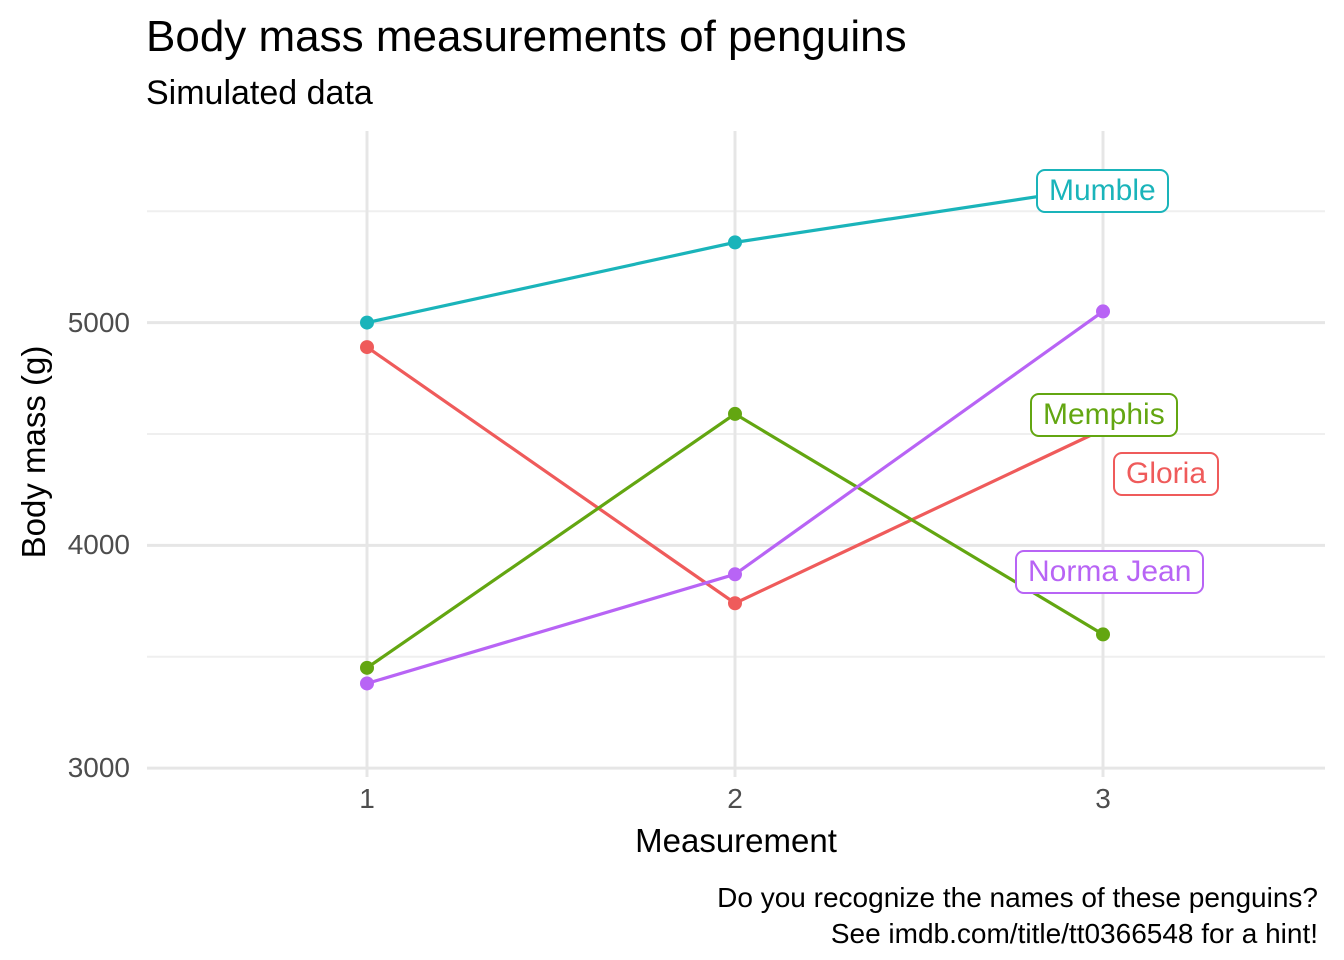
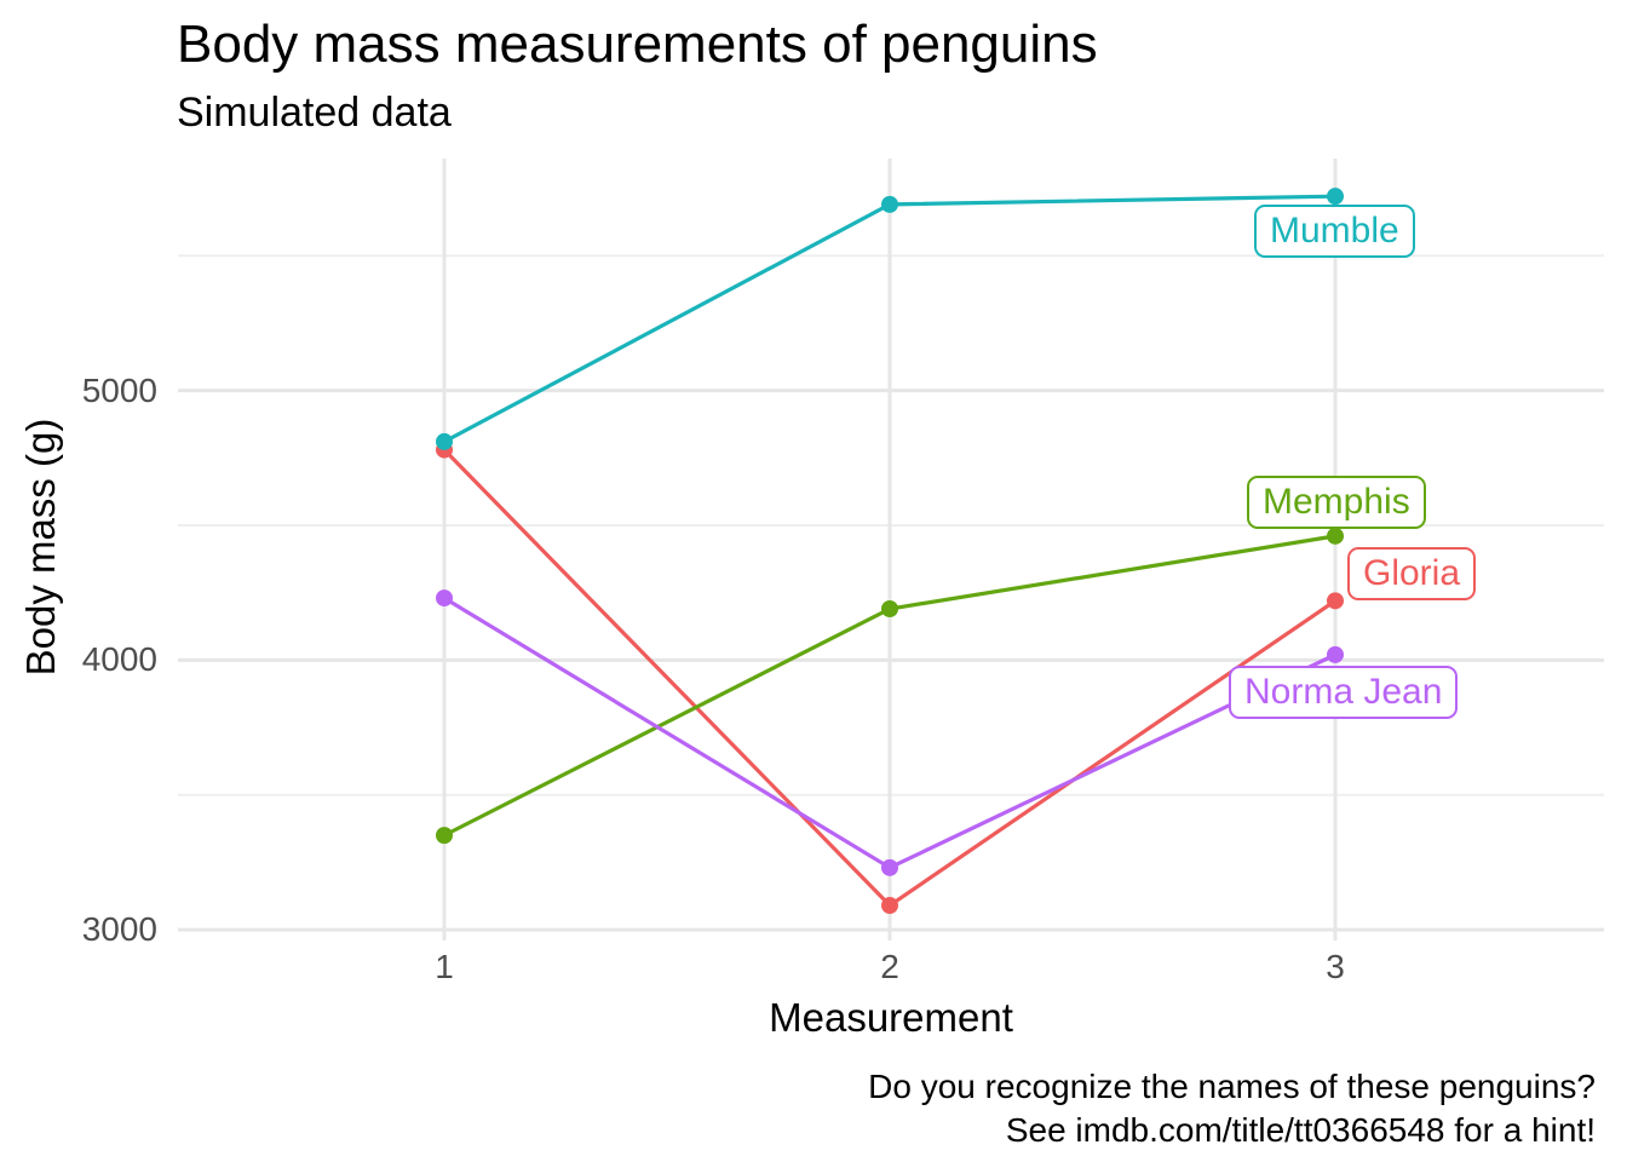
Gloria/1: 4890 -> 4780
Memphis/1: 3450 -> 3350
Mumble/1: 5000 -> 4810
Norma Jean/1: 3380 -> 4230
Gloria/2: 3740 -> 3090
Memphis/2: 4590 -> 4190
Mumble/2: 5360 -> 5690
Norma Jean/2: 3870 -> 3230
Gloria/3: 4520 -> 4220
Memphis/3: 3600 -> 4460
Mumble/3: 5610 -> 5720
Norma Jean/3: 5050 -> 4020
